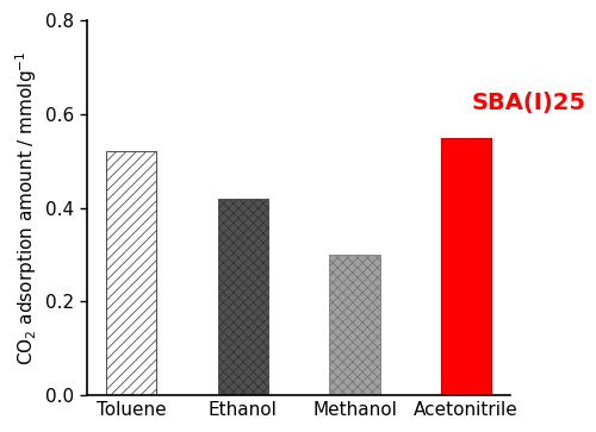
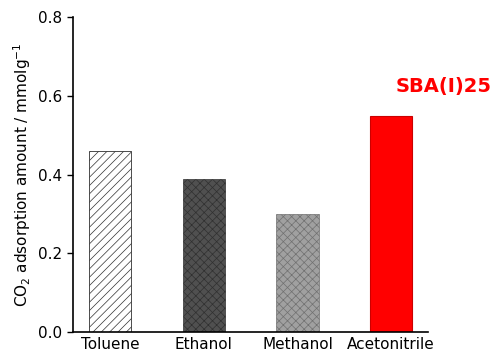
Toluene: 0.52 -> 0.46
Ethanol: 0.42 -> 0.39
